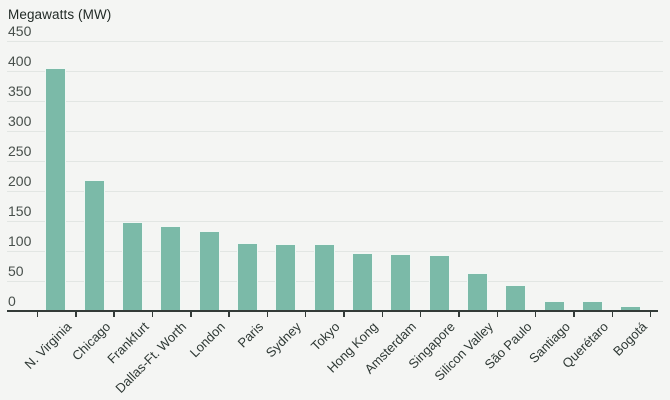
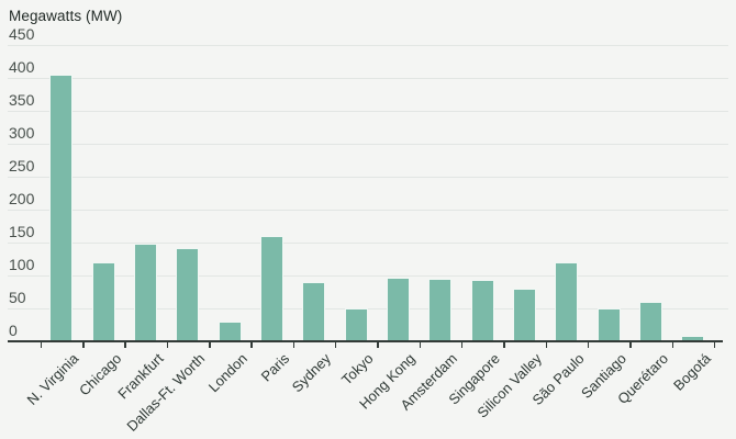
Chicago: 220 -> 120
London: 130 -> 30
Paris: 110 -> 160
Sydney: 110 -> 90
Tokyo: 110 -> 50
Silicon Valley: 60 -> 80
São Paulo: 40 -> 120
Santiago: 20 -> 50
Querétaro: 20 -> 60
